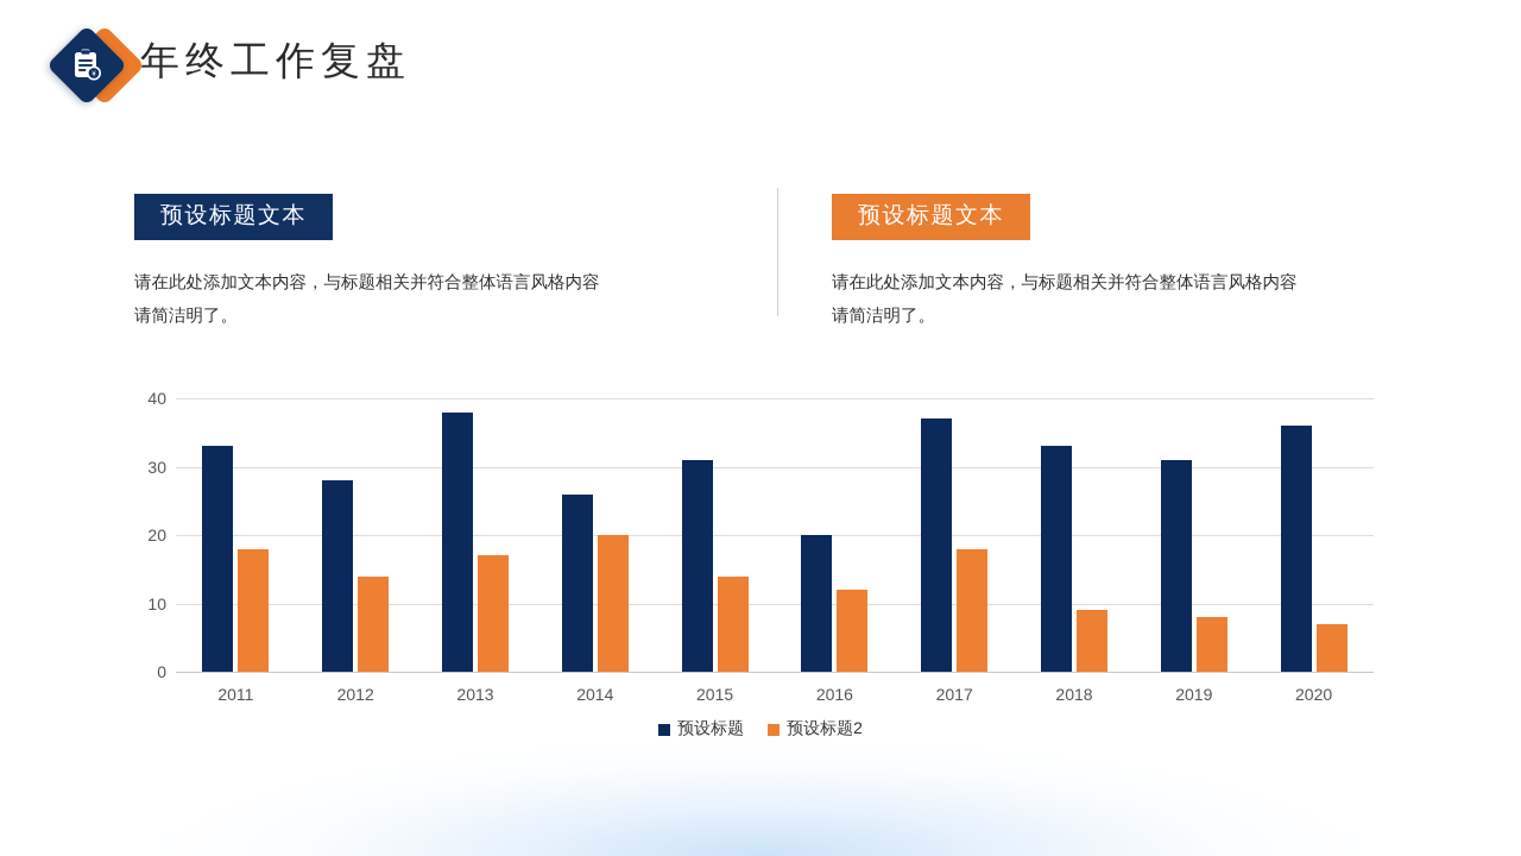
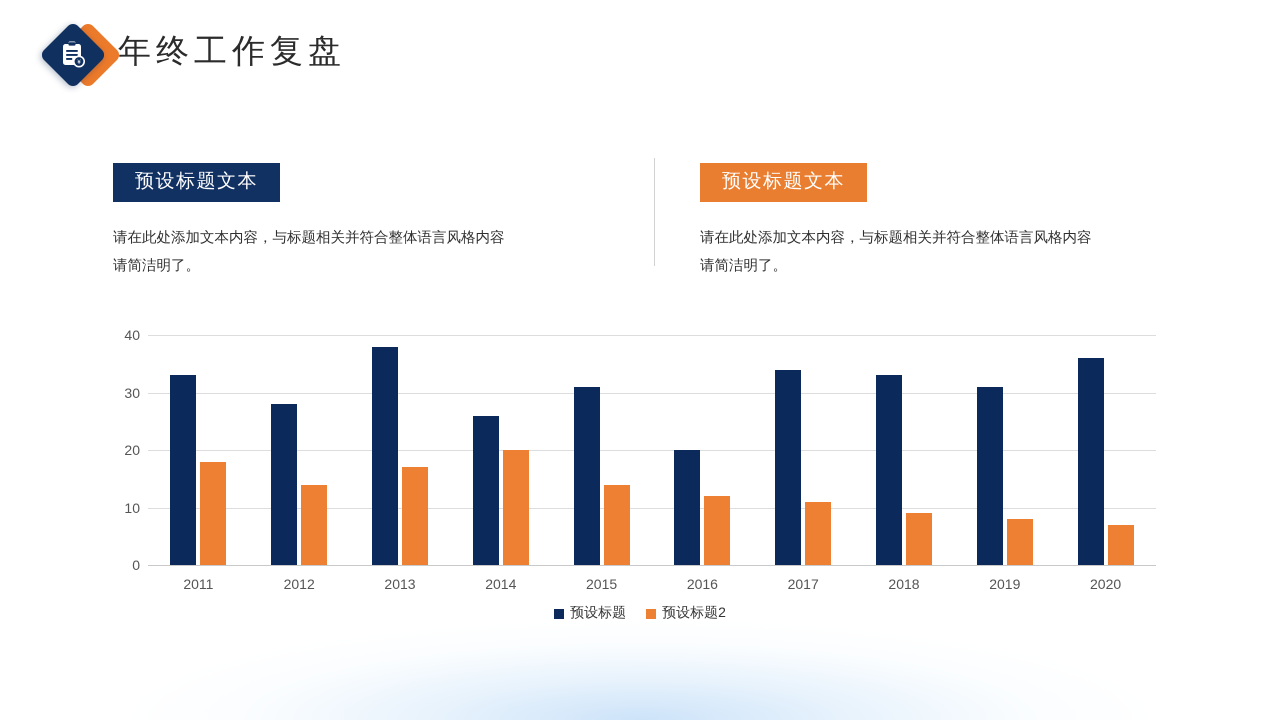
预设标题/2017: 37 -> 34
预设标题2/2017: 18 -> 11
